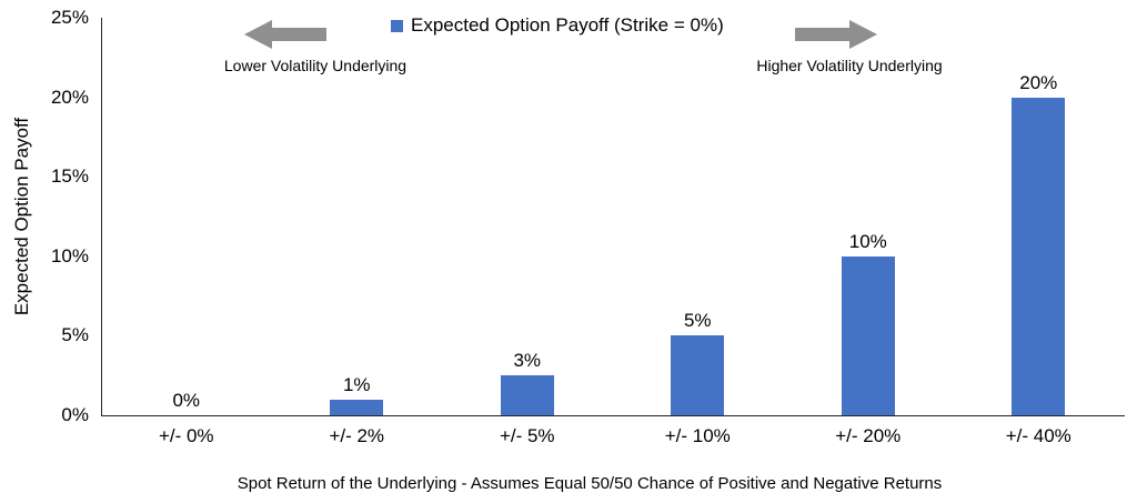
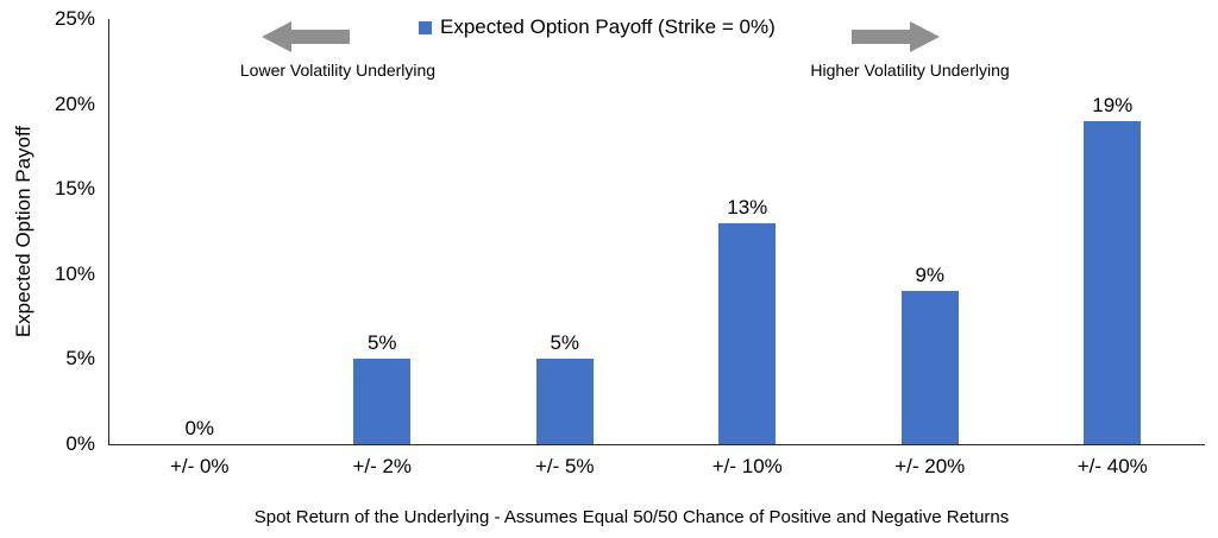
+/- 2%: 1% -> 5%
+/- 5%: 3% -> 5%
+/- 10%: 5% -> 13%
+/- 20%: 10% -> 9%
+/- 40%: 20% -> 19%
